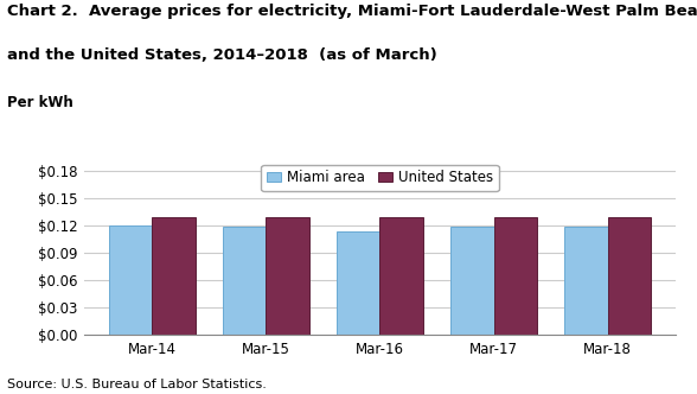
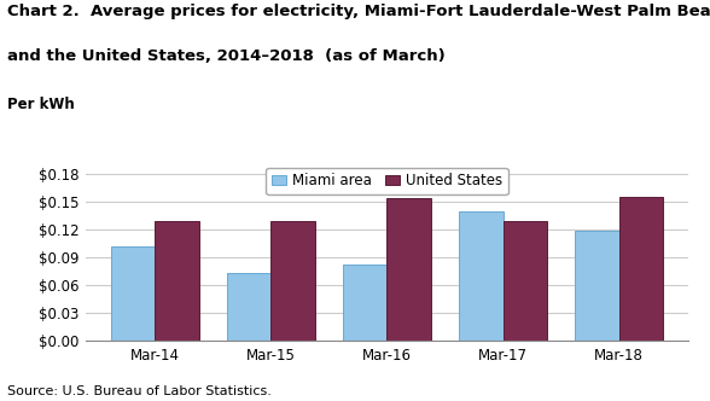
Miami area/Mar-14: $0.120 -> $0.102
Miami area/Mar-15: $0.119 -> $0.074
Miami area/Mar-16: $0.114 -> $0.082
United States/Mar-16: $0.129 -> $0.154
Miami area/Mar-17: $0.119 -> $0.140
United States/Mar-18: $0.130 -> $0.156
